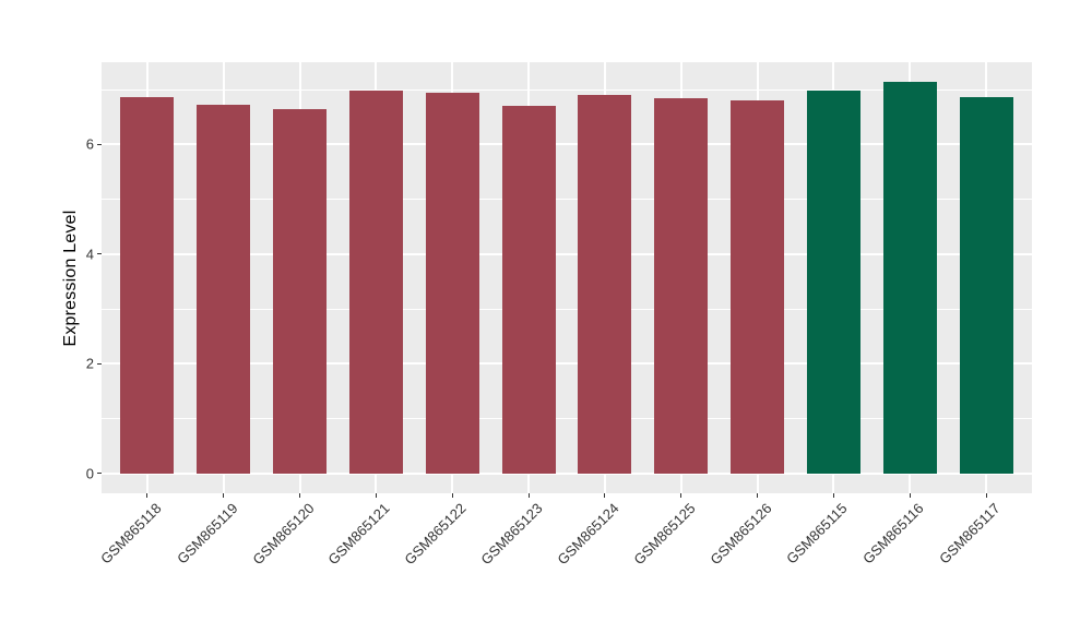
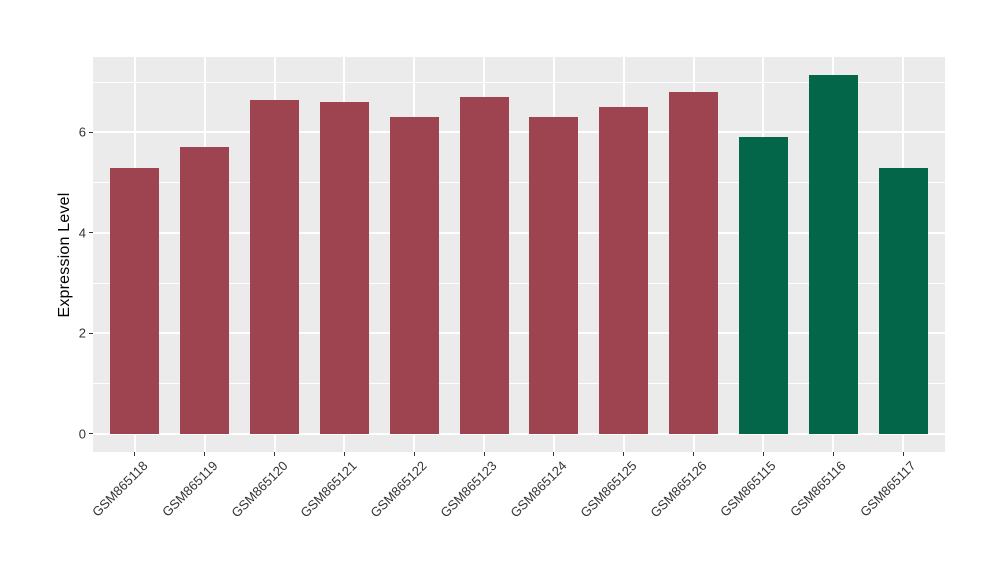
GSM865118: 6.9 -> 5.3
GSM865119: 6.7 -> 5.7
GSM865121: 7.0 -> 6.6
GSM865122: 6.9 -> 6.3
GSM865124: 6.9 -> 6.3
GSM865125: 6.8 -> 6.5
GSM865115: 7.0 -> 5.9
GSM865117: 6.9 -> 5.3
